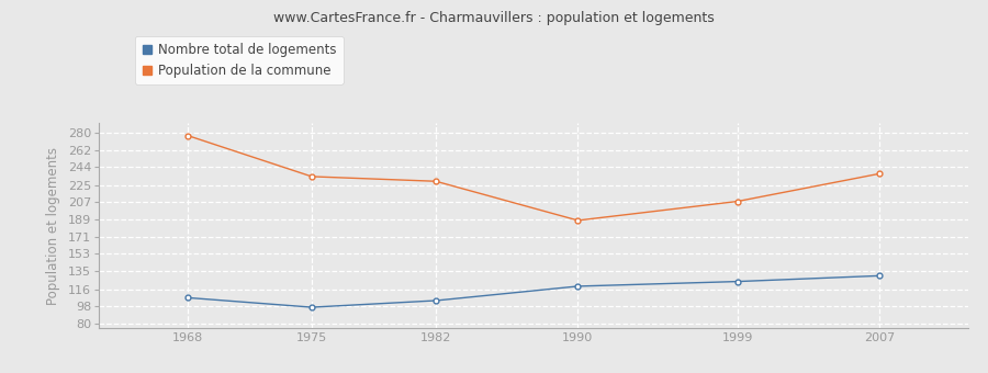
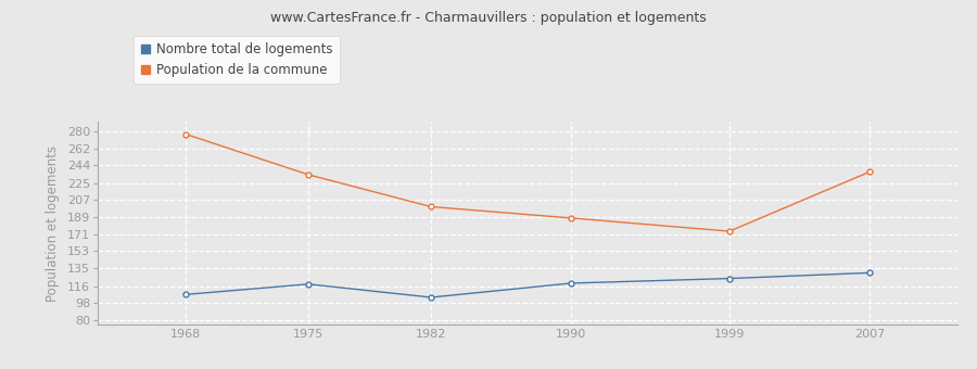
Nombre total de logements/1975: 97 -> 118
Population de la commune/1982: 229 -> 200
Population de la commune/1999: 208 -> 174
